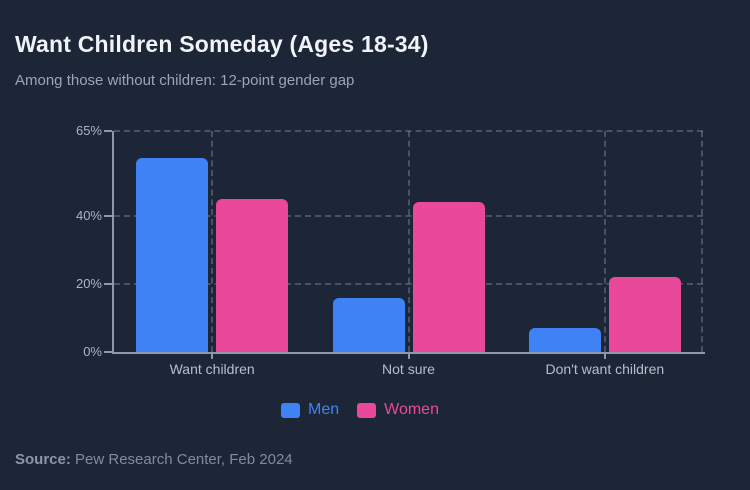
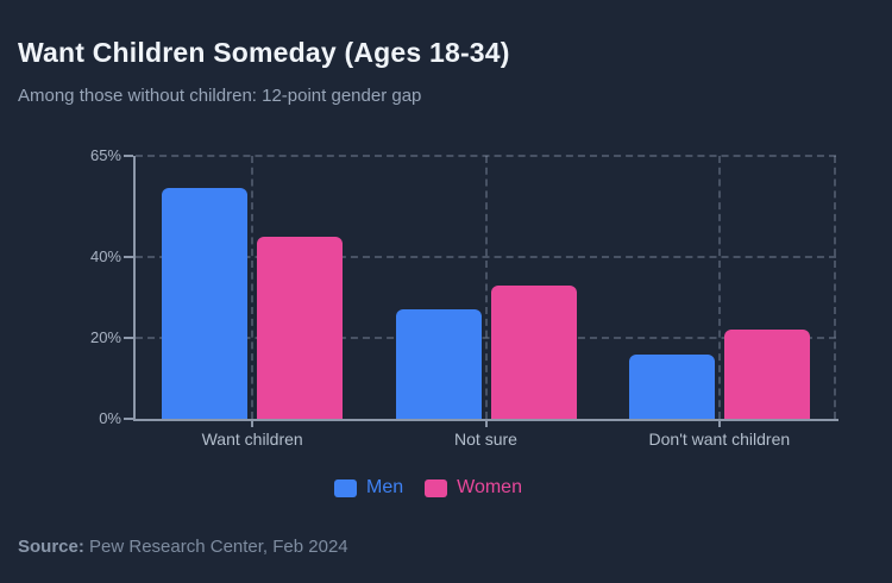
Men/Not sure: 16% -> 27%
Women/Not sure: 44% -> 33%
Men/Don't want children: 7% -> 16%
